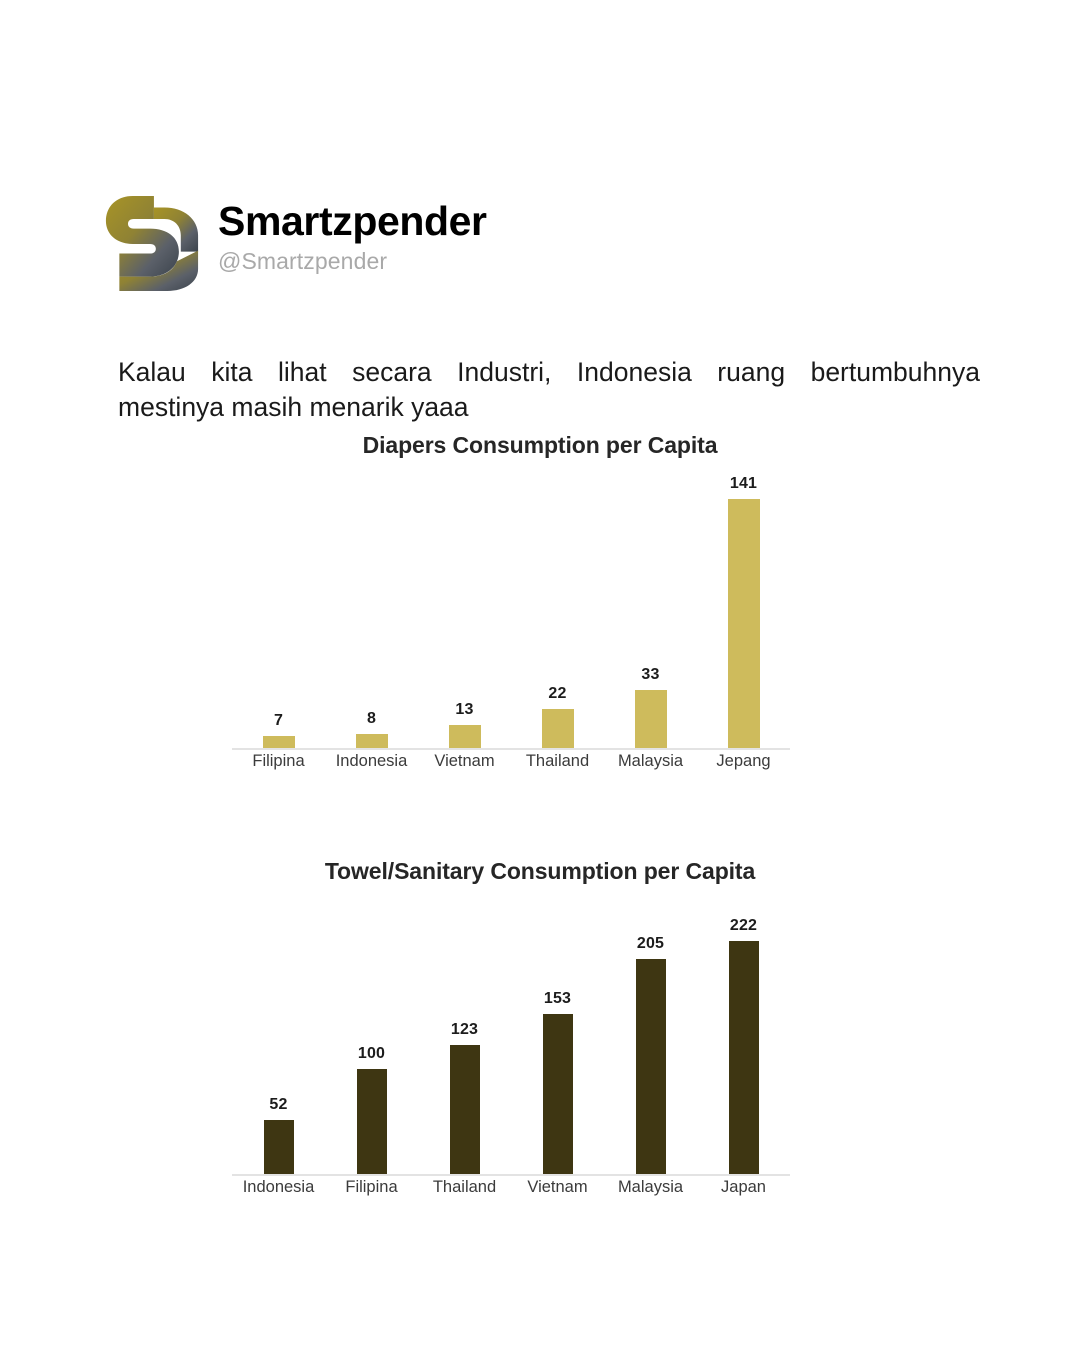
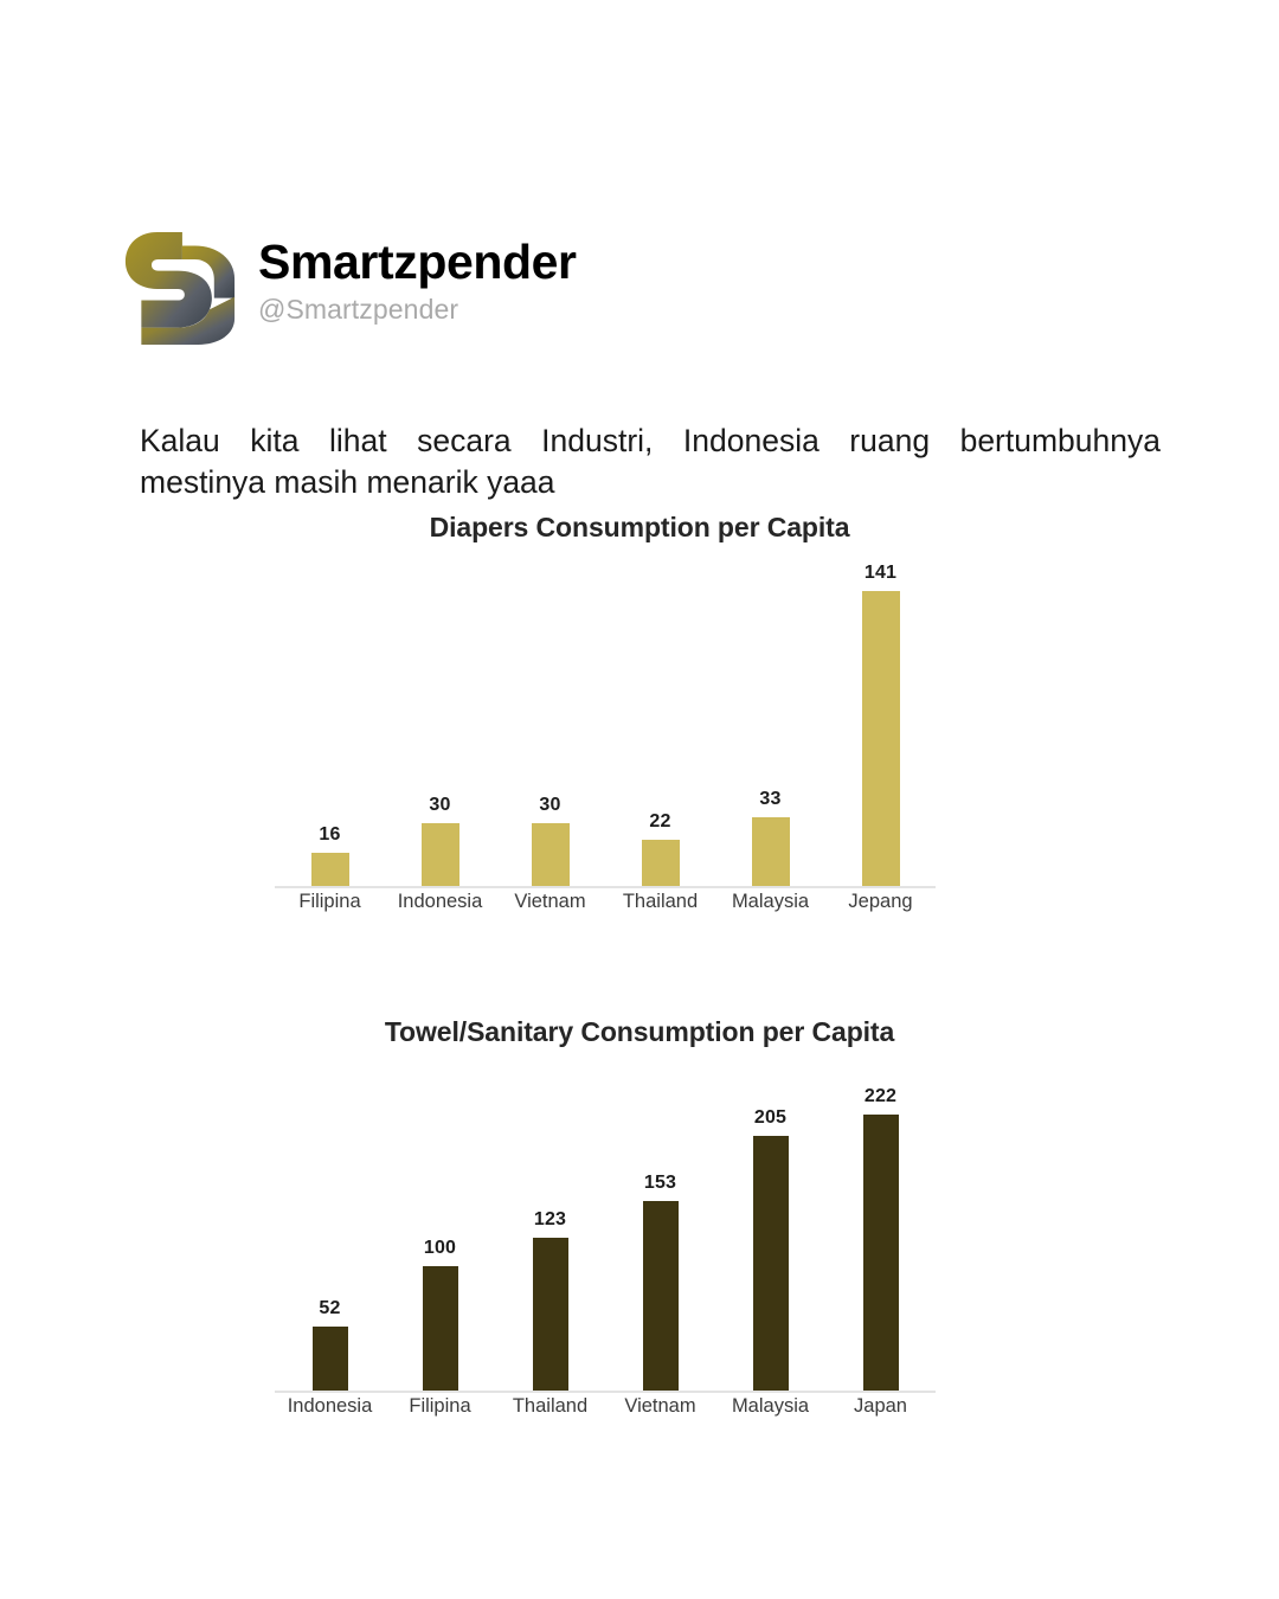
Diapers Consumption per Capita/Filipina: 7 -> 16
Diapers Consumption per Capita/Indonesia: 8 -> 30
Diapers Consumption per Capita/Vietnam: 13 -> 30
